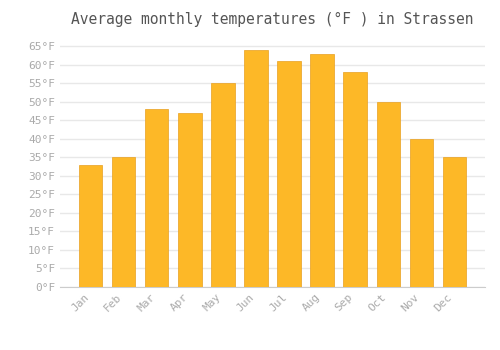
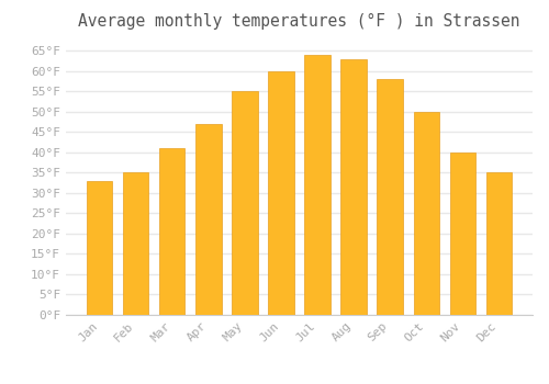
Mar: 48°F -> 41°F
Jun: 64°F -> 60°F
Jul: 61°F -> 64°F
